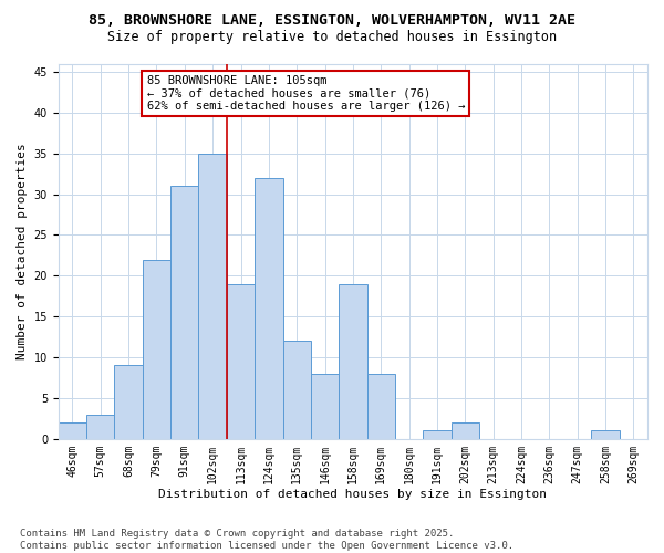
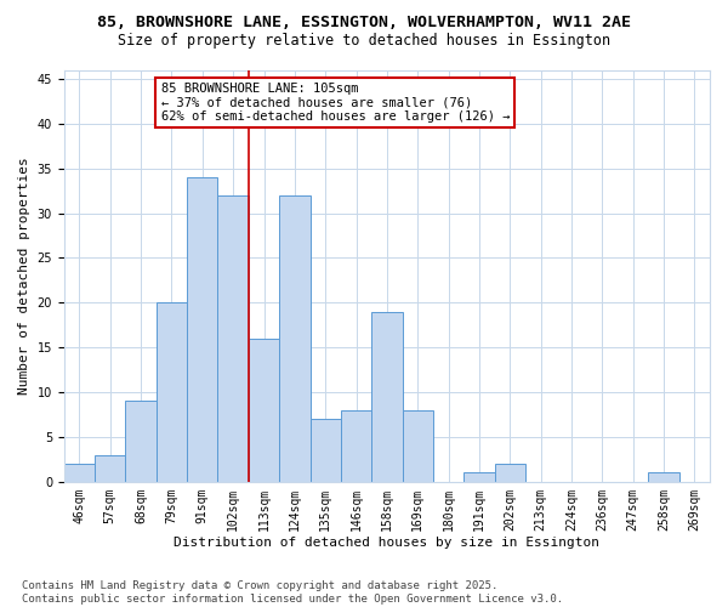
79sqm: 22 -> 20
91sqm: 31 -> 34
102sqm: 35 -> 32
113sqm: 19 -> 16
135sqm: 12 -> 7
